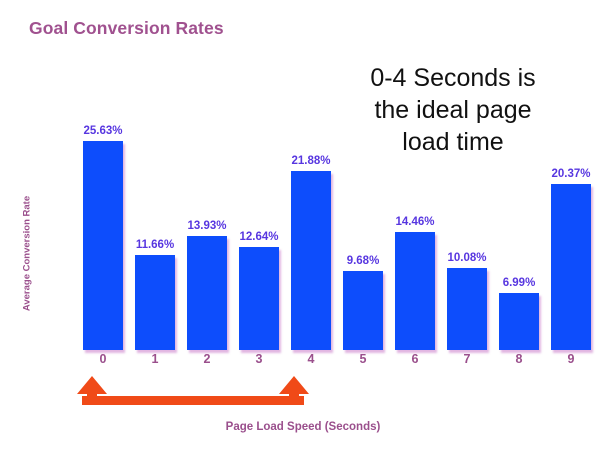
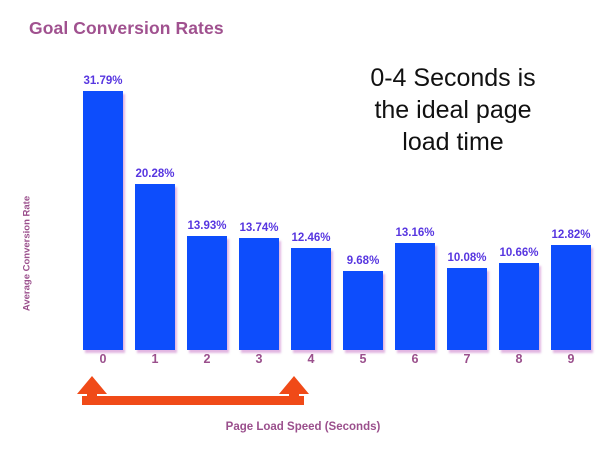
0: 25.63% -> 31.79%
1: 11.66% -> 20.28%
3: 12.64% -> 13.74%
4: 21.88% -> 12.46%
6: 14.46% -> 13.16%
8: 6.99% -> 10.66%
9: 20.37% -> 12.82%
